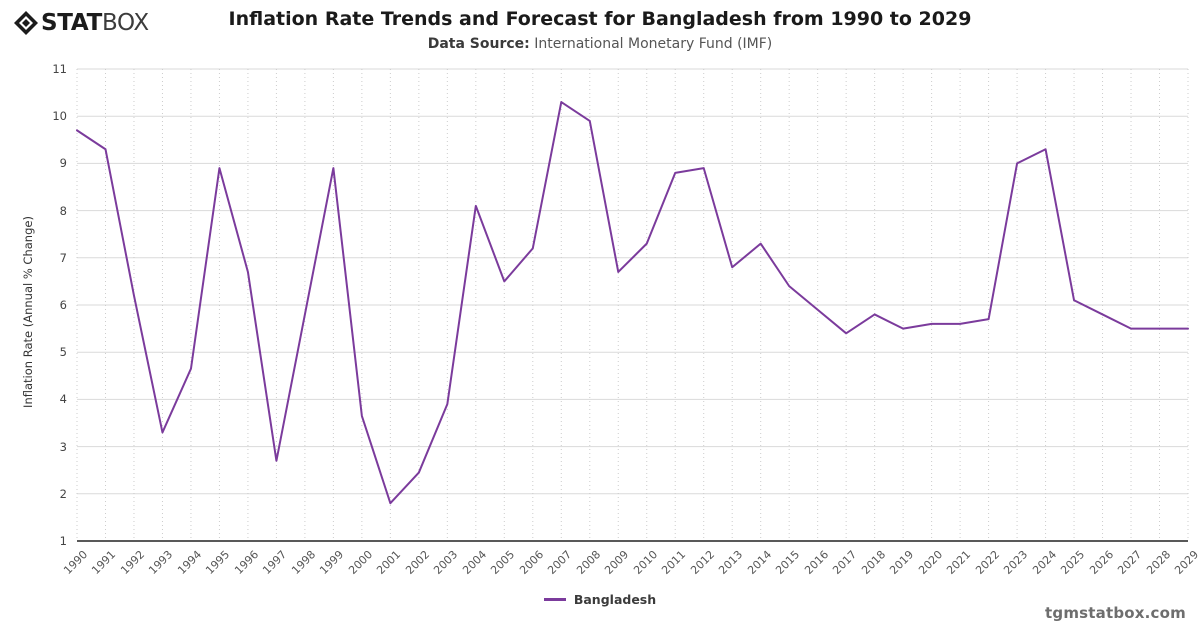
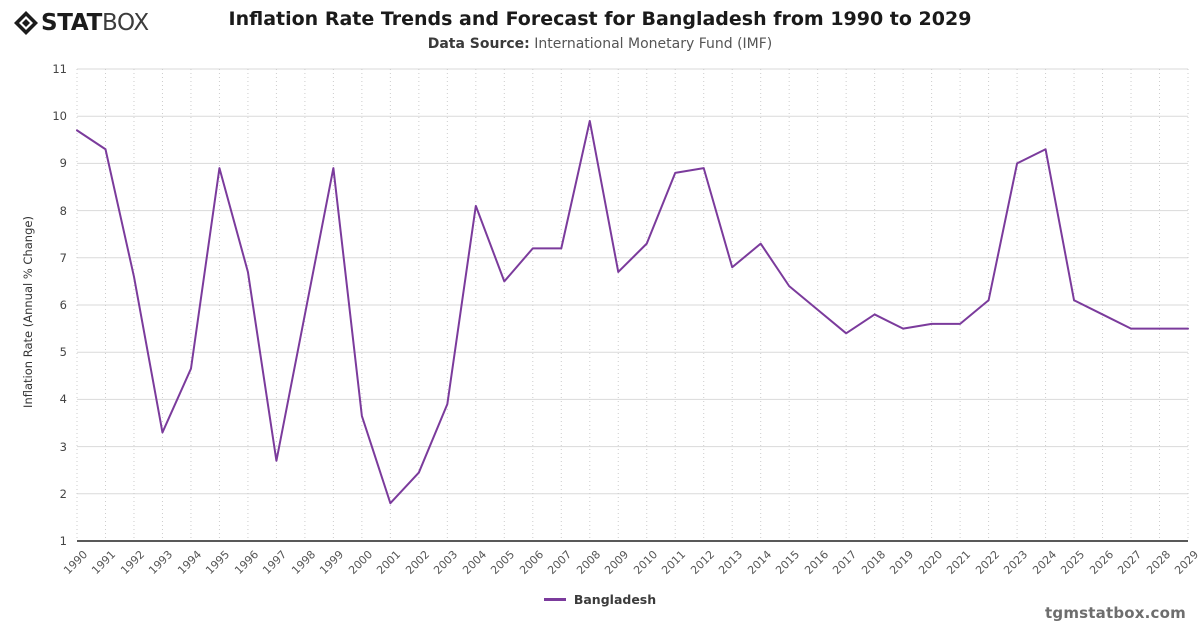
1992: 6.2 -> 6.6
2007: 10.3 -> 7.2
2022: 5.7 -> 6.1
